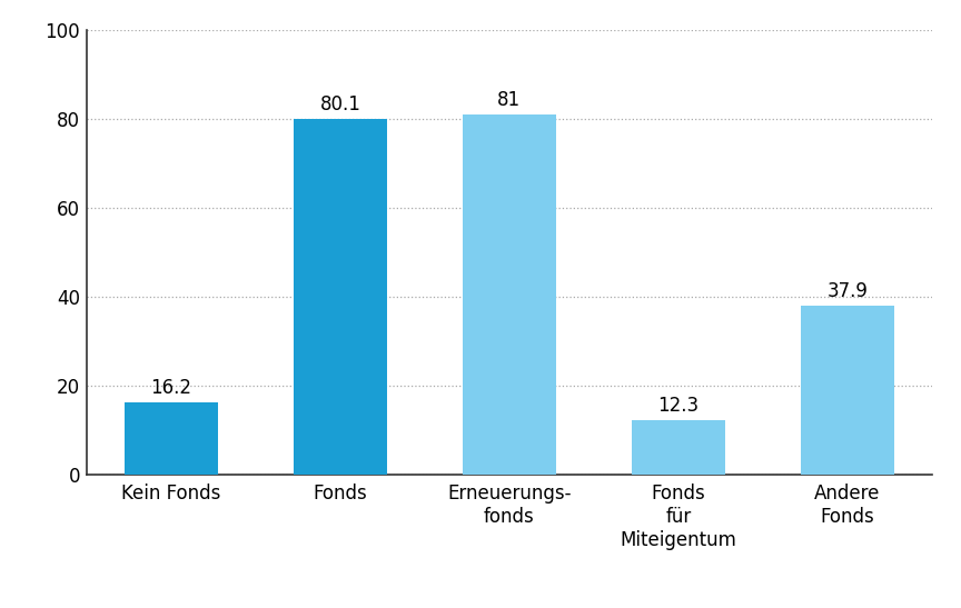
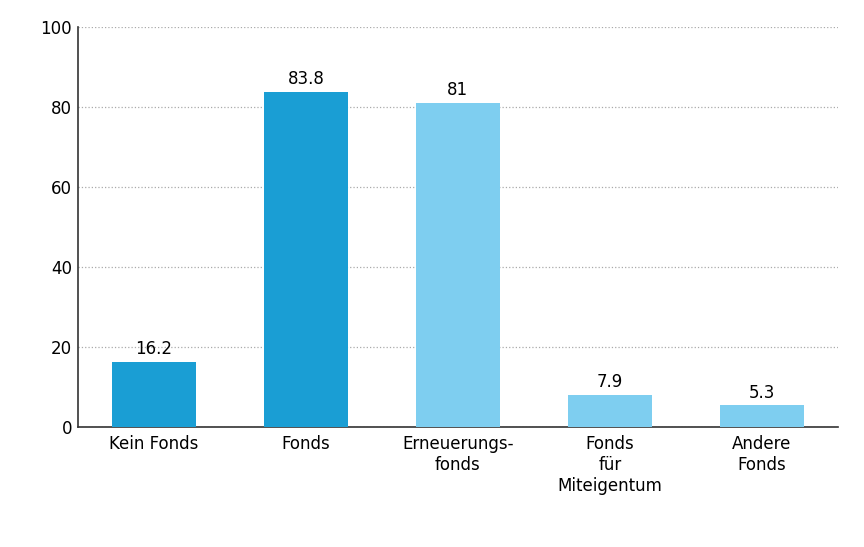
Fonds: 80.1 -> 83.8
Fonds für Miteigentum: 12.3 -> 7.9
Andere Fonds: 37.9 -> 5.3
